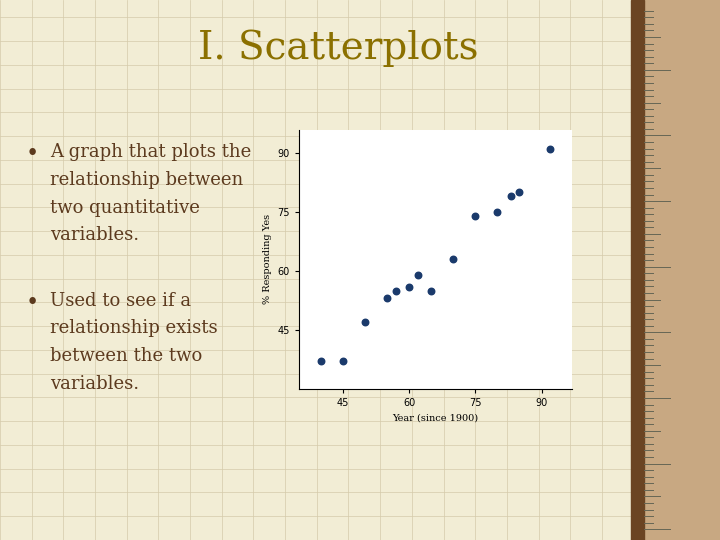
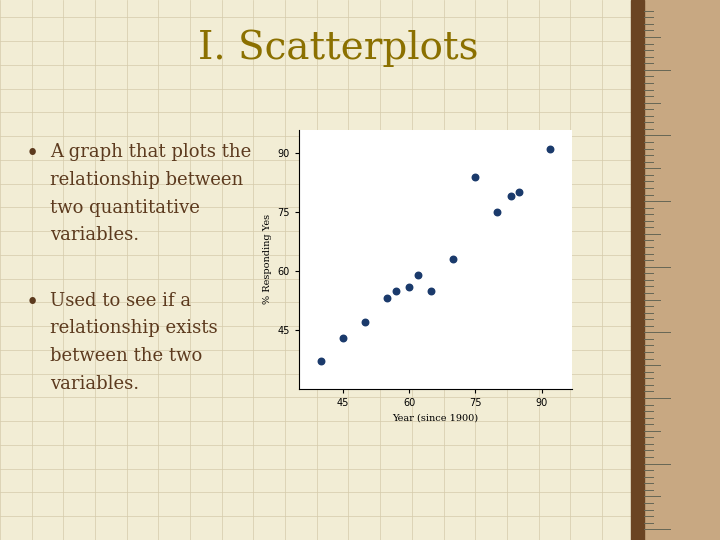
45: 37 -> 43
75: 74 -> 84
